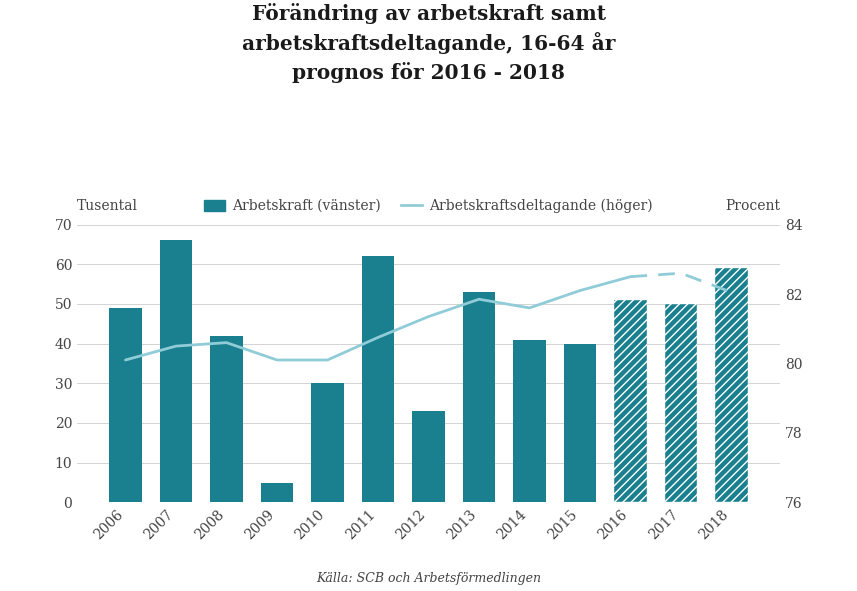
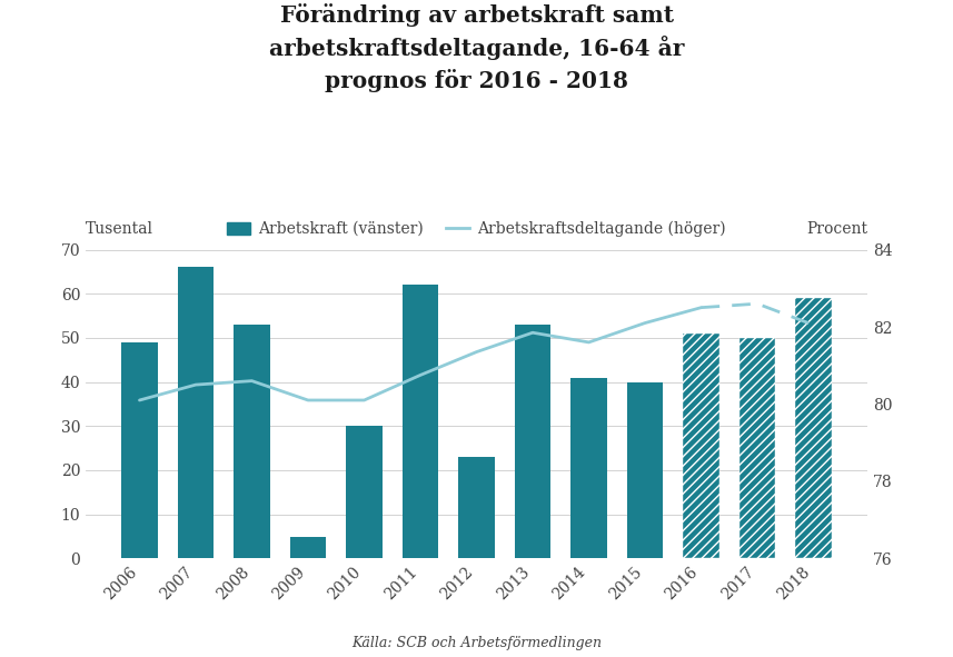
Arbetskraft (vänster)/2008: 42 -> 53
